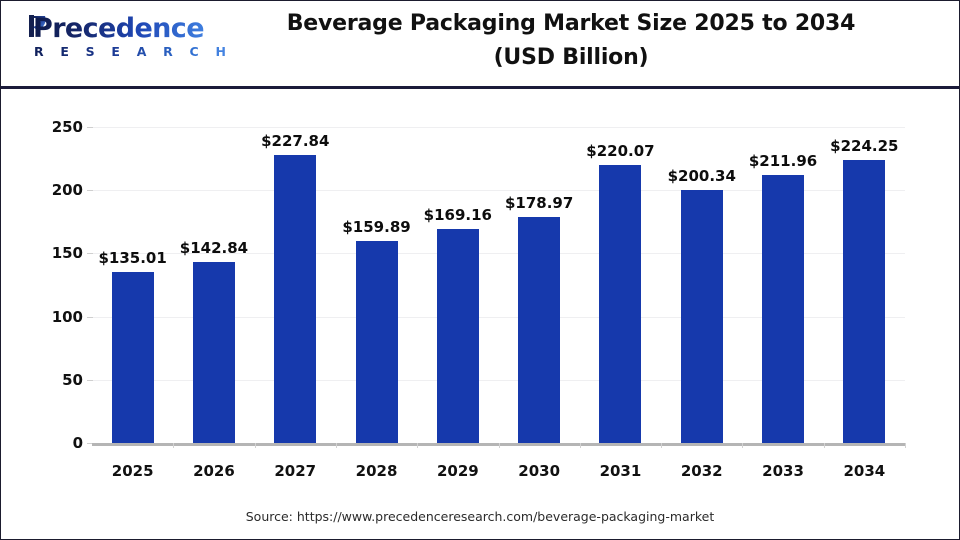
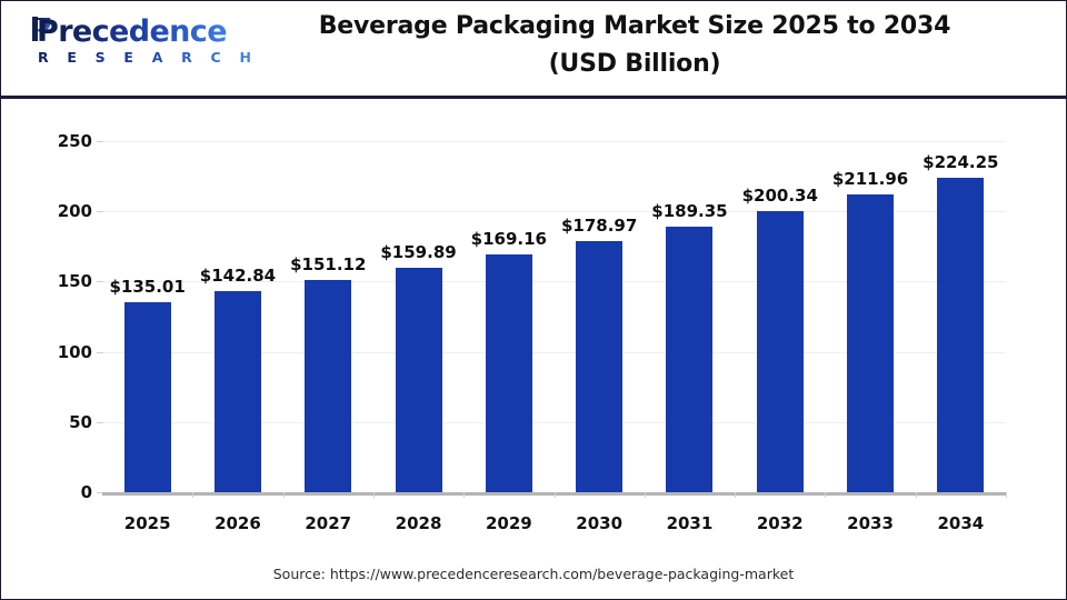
2027: $227.84 -> $151.12
2031: $220.07 -> $189.35
